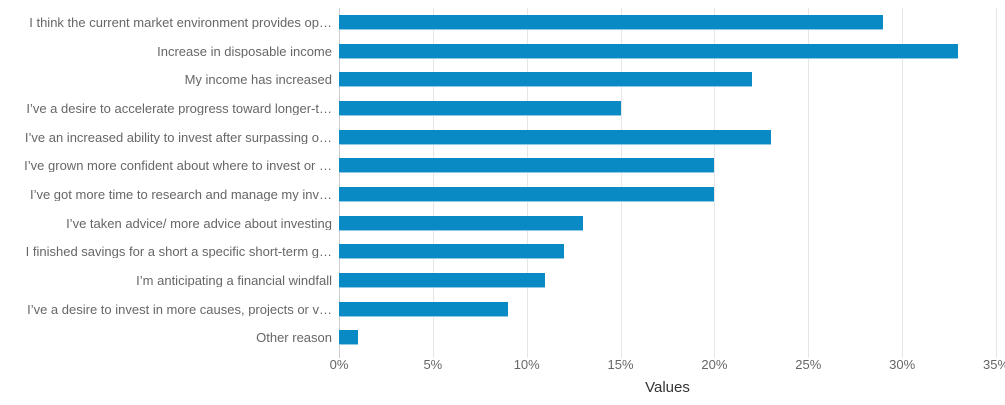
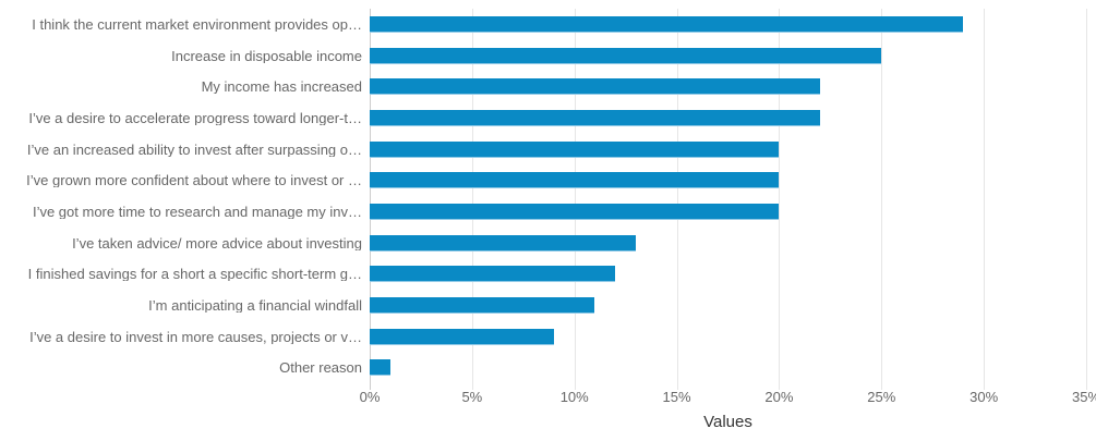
Increase in disposable income: 33% -> 25%
I’ve a desire to accelerate progress toward longer-t…: 15% -> 22%
I’ve an increased ability to invest after surpassing o…: 23% -> 20%
